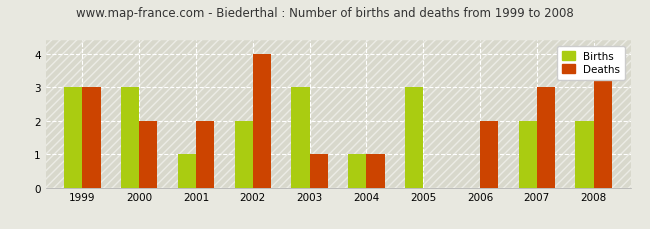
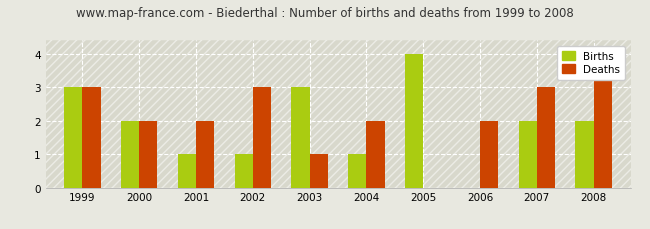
Births/2000: 3 -> 2
Births/2002: 2 -> 1
Deaths/2002: 4 -> 3
Deaths/2004: 1 -> 2
Births/2005: 3 -> 4
